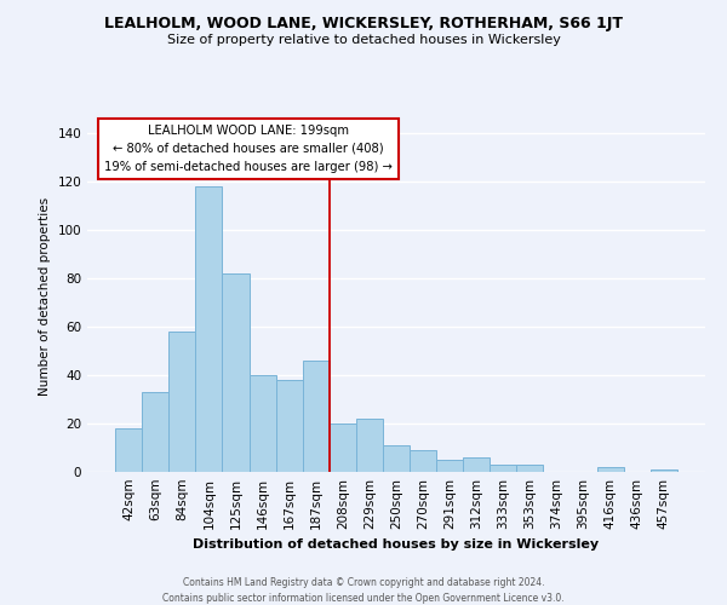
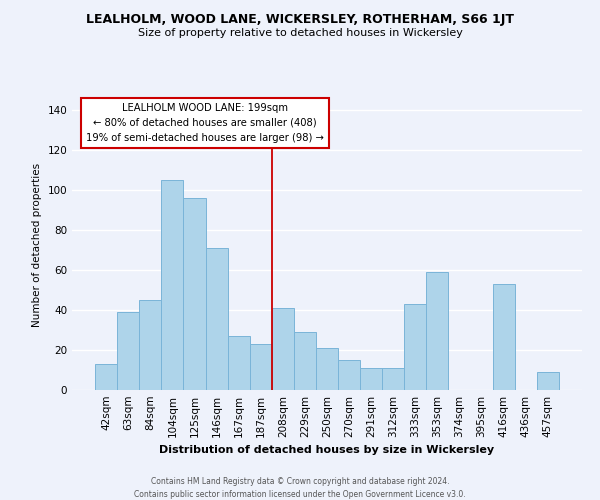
42sqm: 18 -> 13
63sqm: 33 -> 39
84sqm: 58 -> 45
104sqm: 118 -> 105
125sqm: 82 -> 96
146sqm: 40 -> 71
167sqm: 38 -> 27
187sqm: 46 -> 23
208sqm: 20 -> 41
229sqm: 22 -> 29
250sqm: 11 -> 21
270sqm: 9 -> 15
291sqm: 5 -> 11
312sqm: 6 -> 11
333sqm: 3 -> 43
353sqm: 3 -> 59
416sqm: 2 -> 53
457sqm: 1 -> 9
